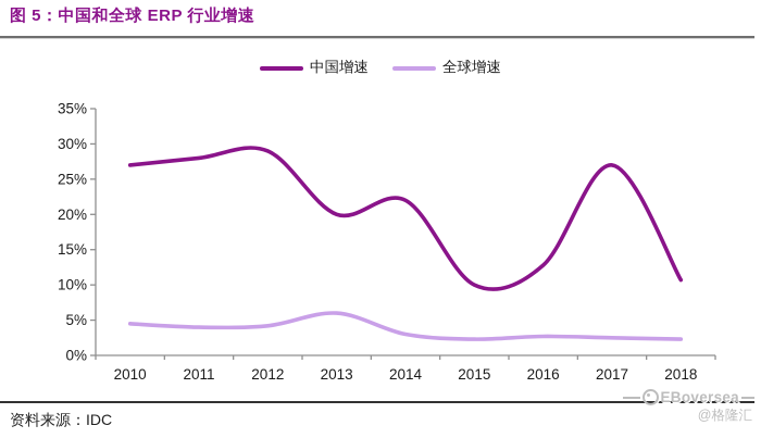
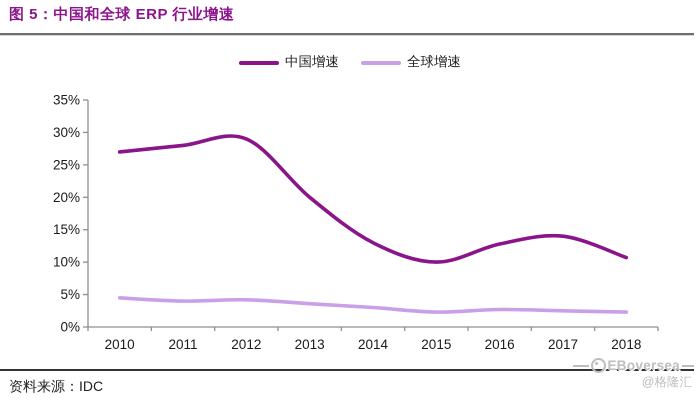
全球增速/2013: 6% -> 4%
中国增速/2014: 22% -> 13%
中国增速/2017: 27% -> 14%
